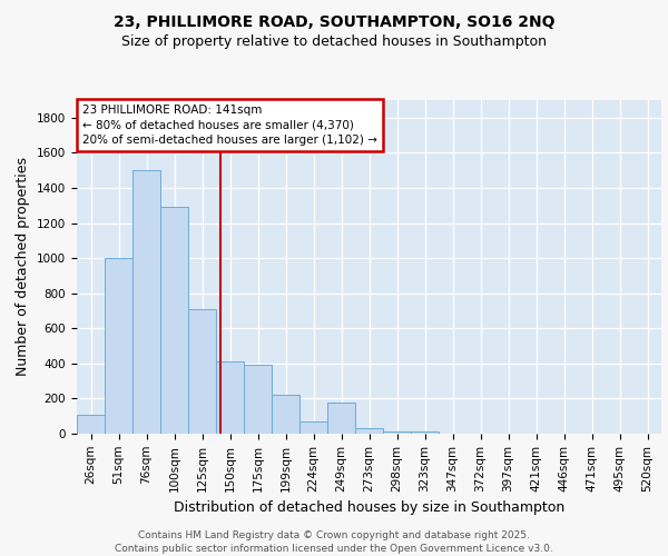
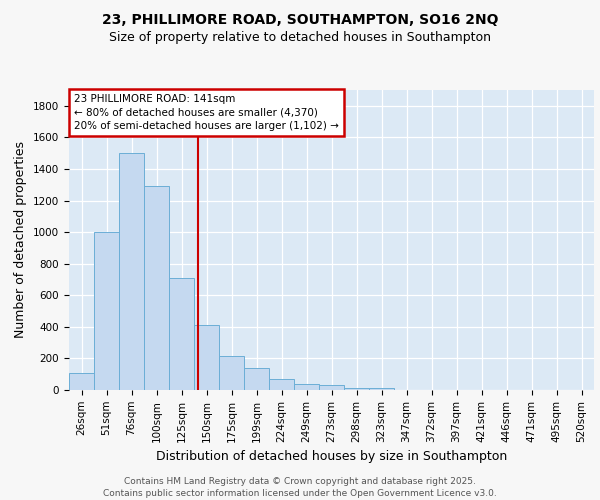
175sqm: 390 -> 220
199sqm: 220 -> 140
249sqm: 180 -> 40
